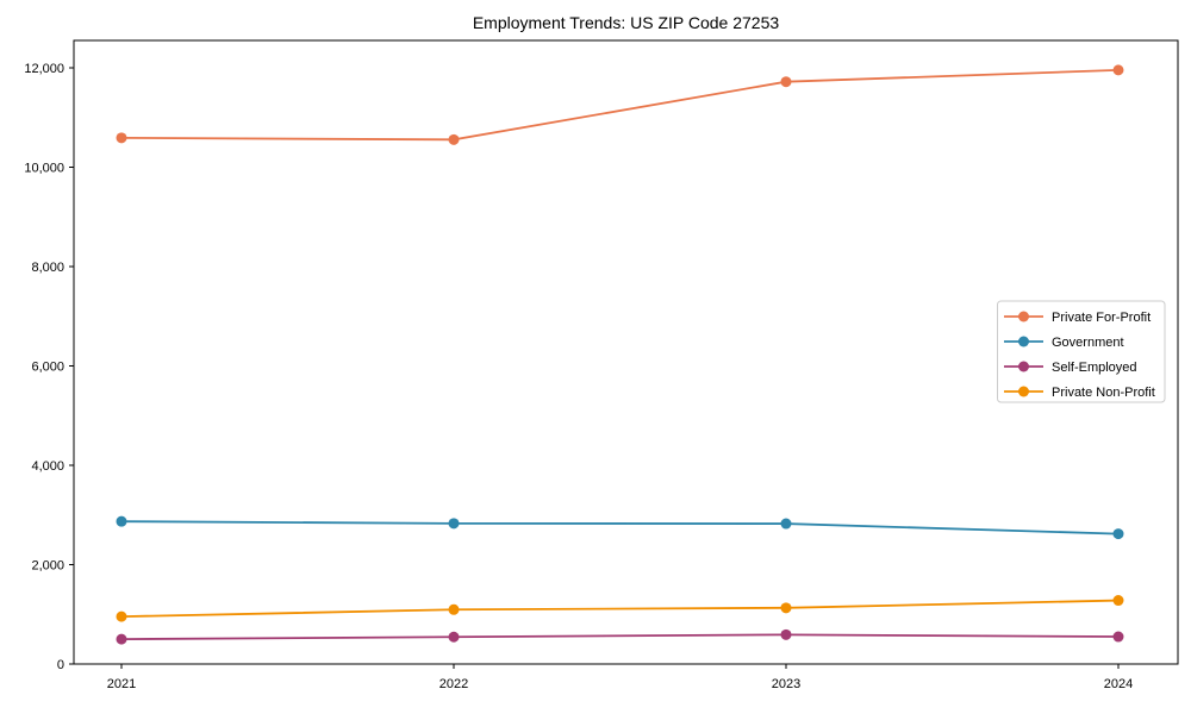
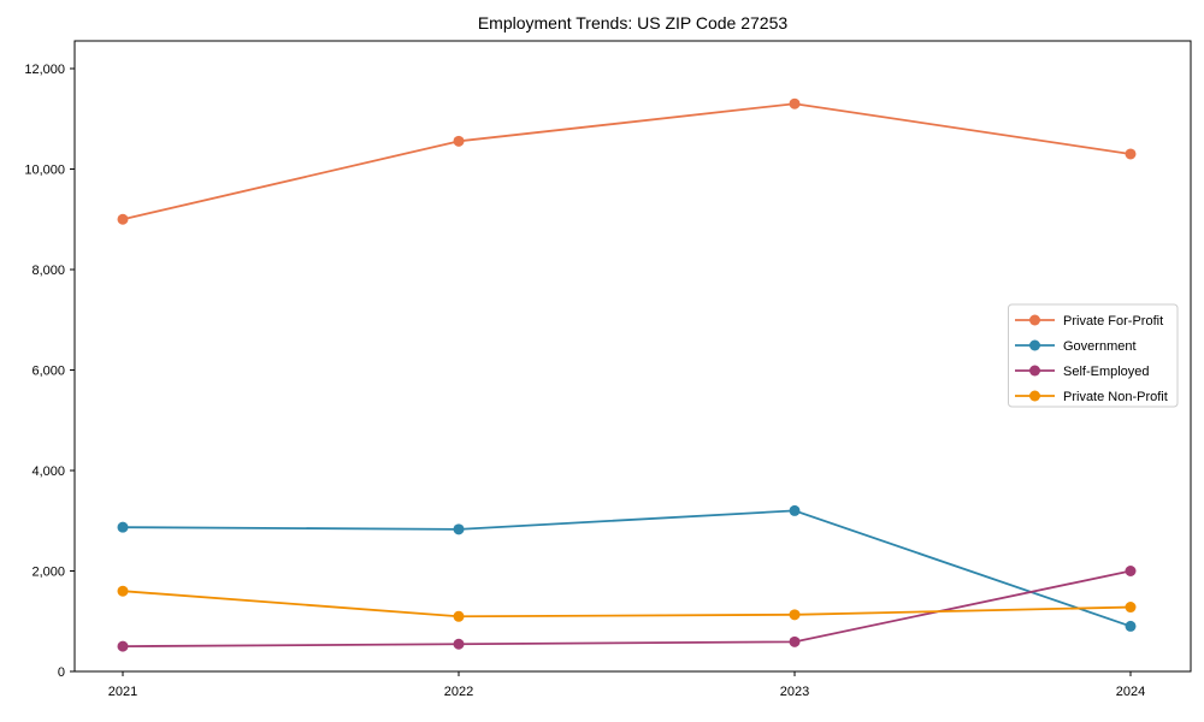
Private For-Profit/2021: 10600 -> 9000
Private Non-Profit/2021: 1000 -> 1600
Private For-Profit/2023: 11700 -> 11300
Government/2023: 2800 -> 3200
Private For-Profit/2024: 12000 -> 10300
Government/2024: 2600 -> 900
Self-Employed/2024: 600 -> 2000
